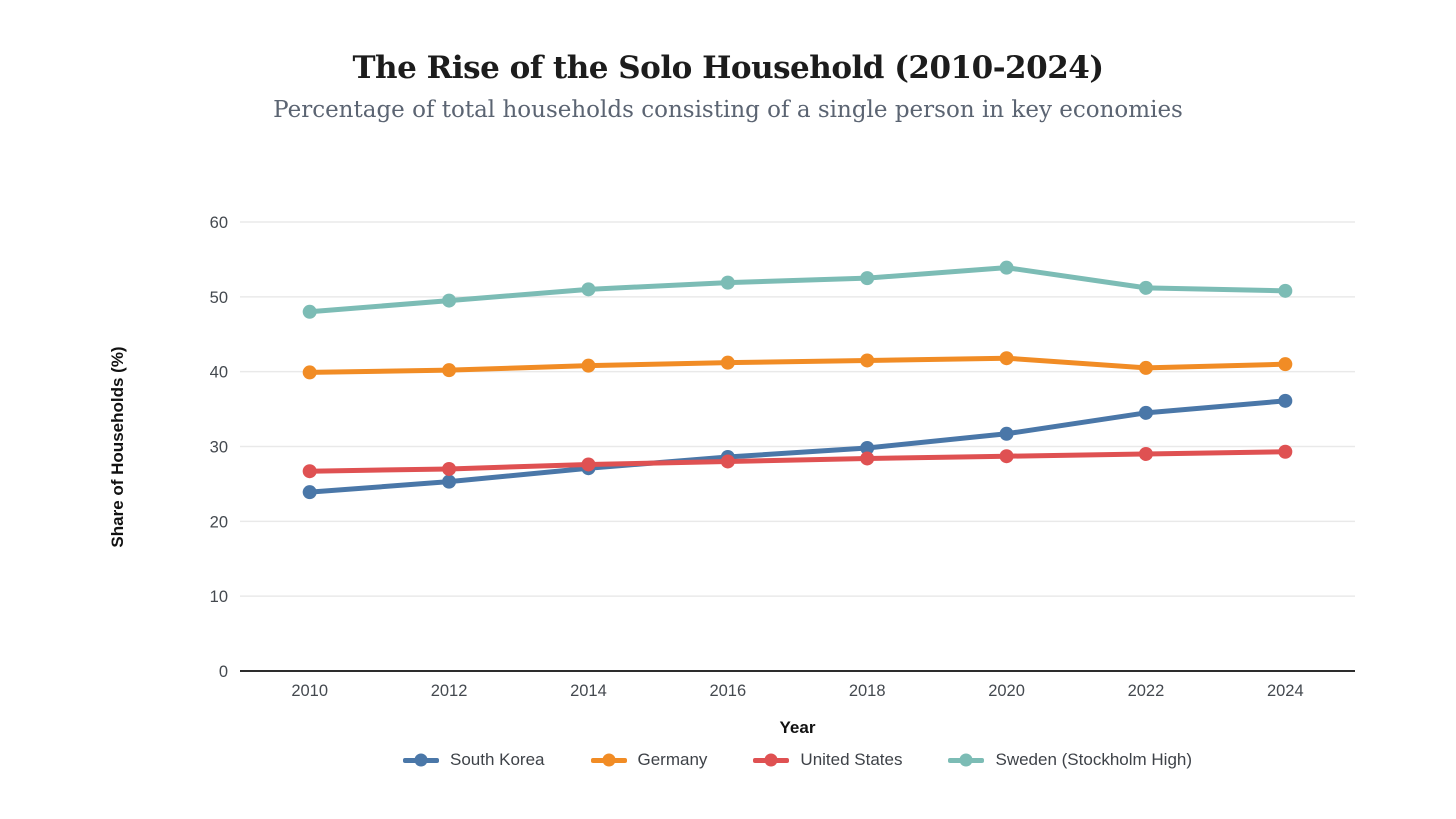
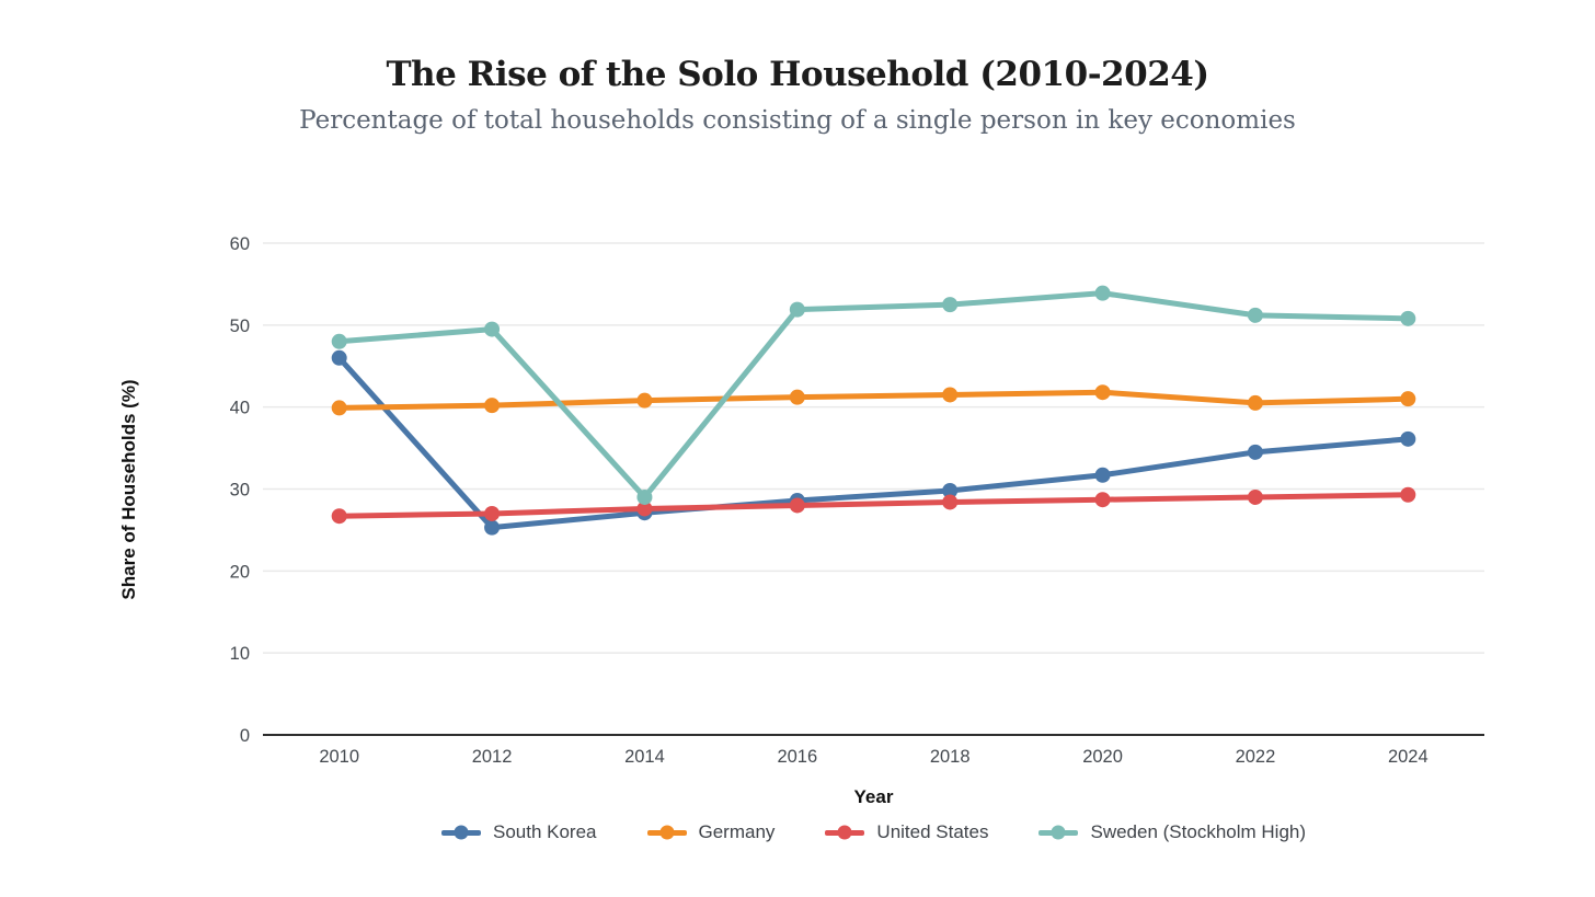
South Korea/2010: 24 -> 46
Sweden (Stockholm High)/2014: 51 -> 29
